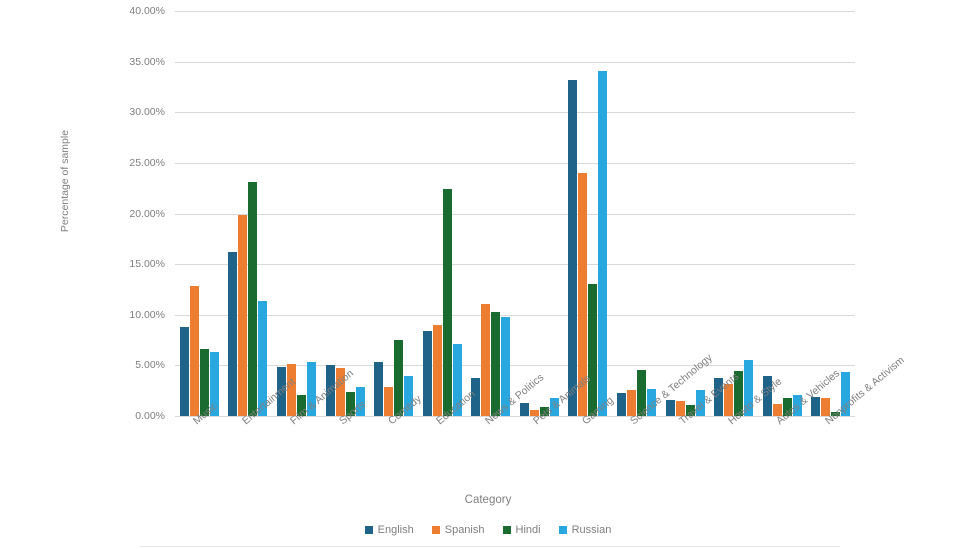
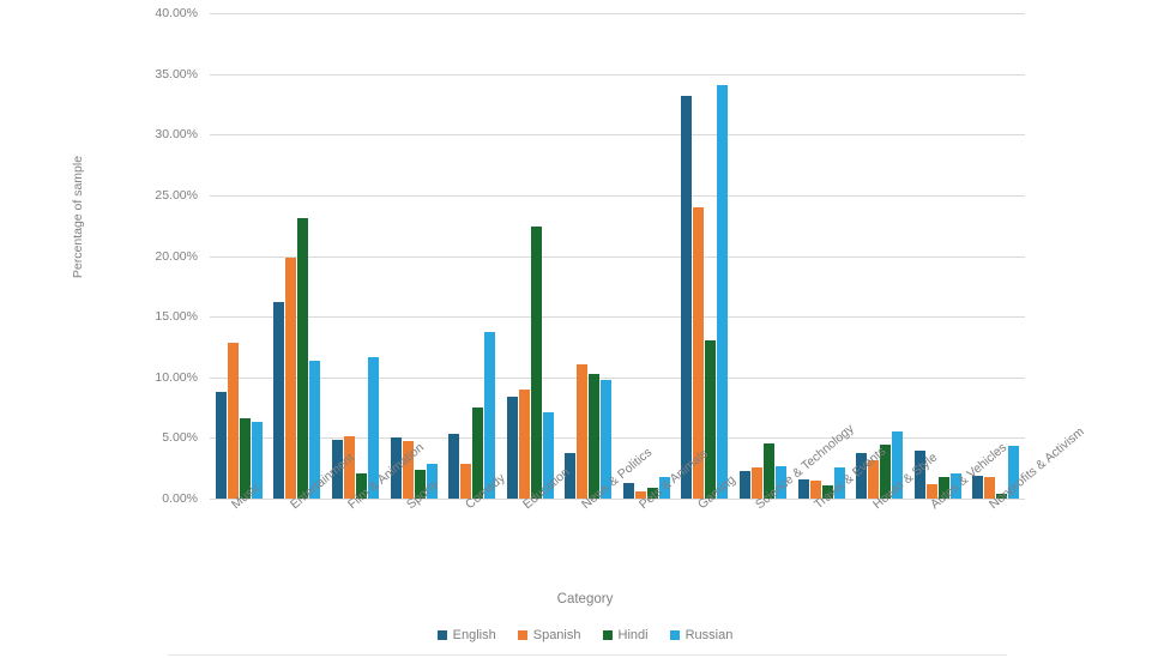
Russian/Film & Animation: 5.3% -> 11.7%
Russian/Comedy: 4.0% -> 13.7%
